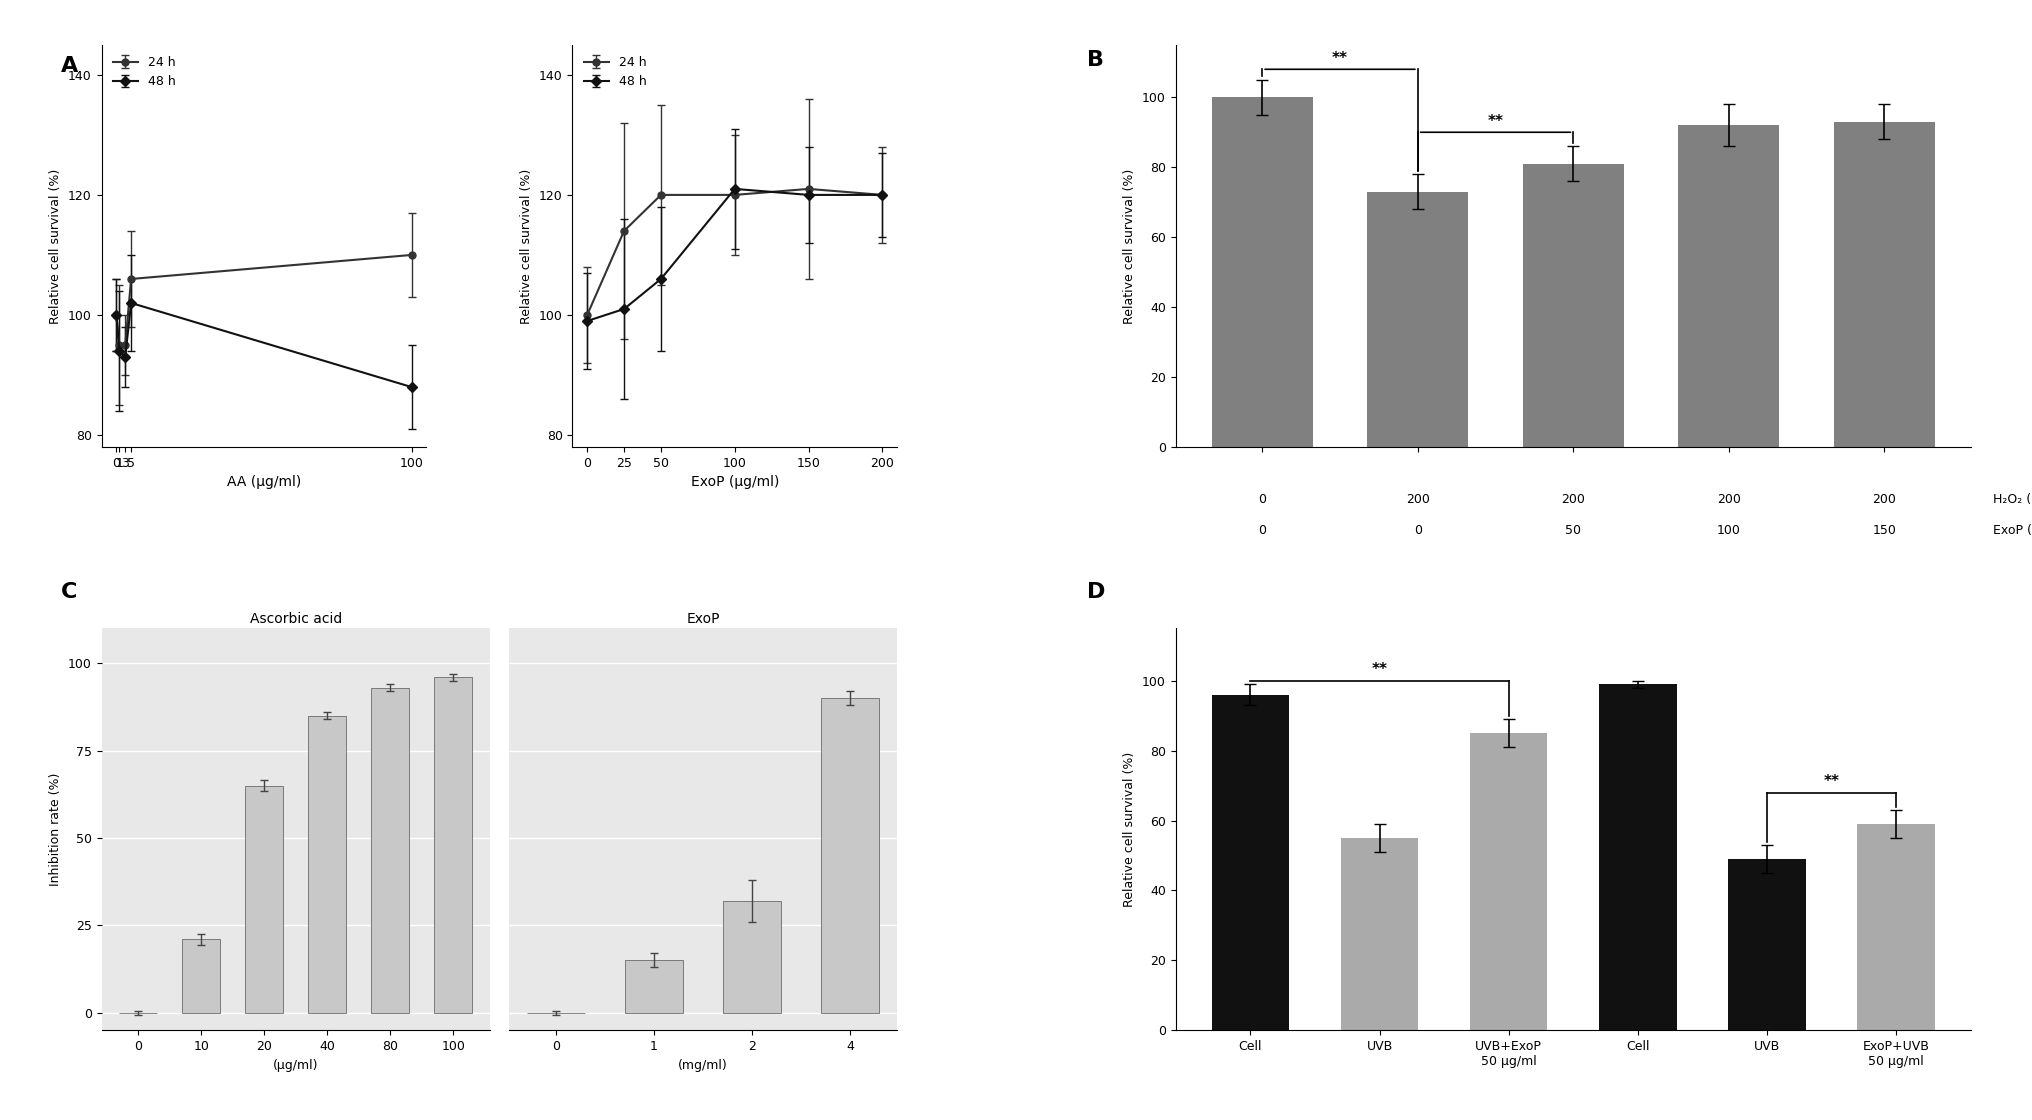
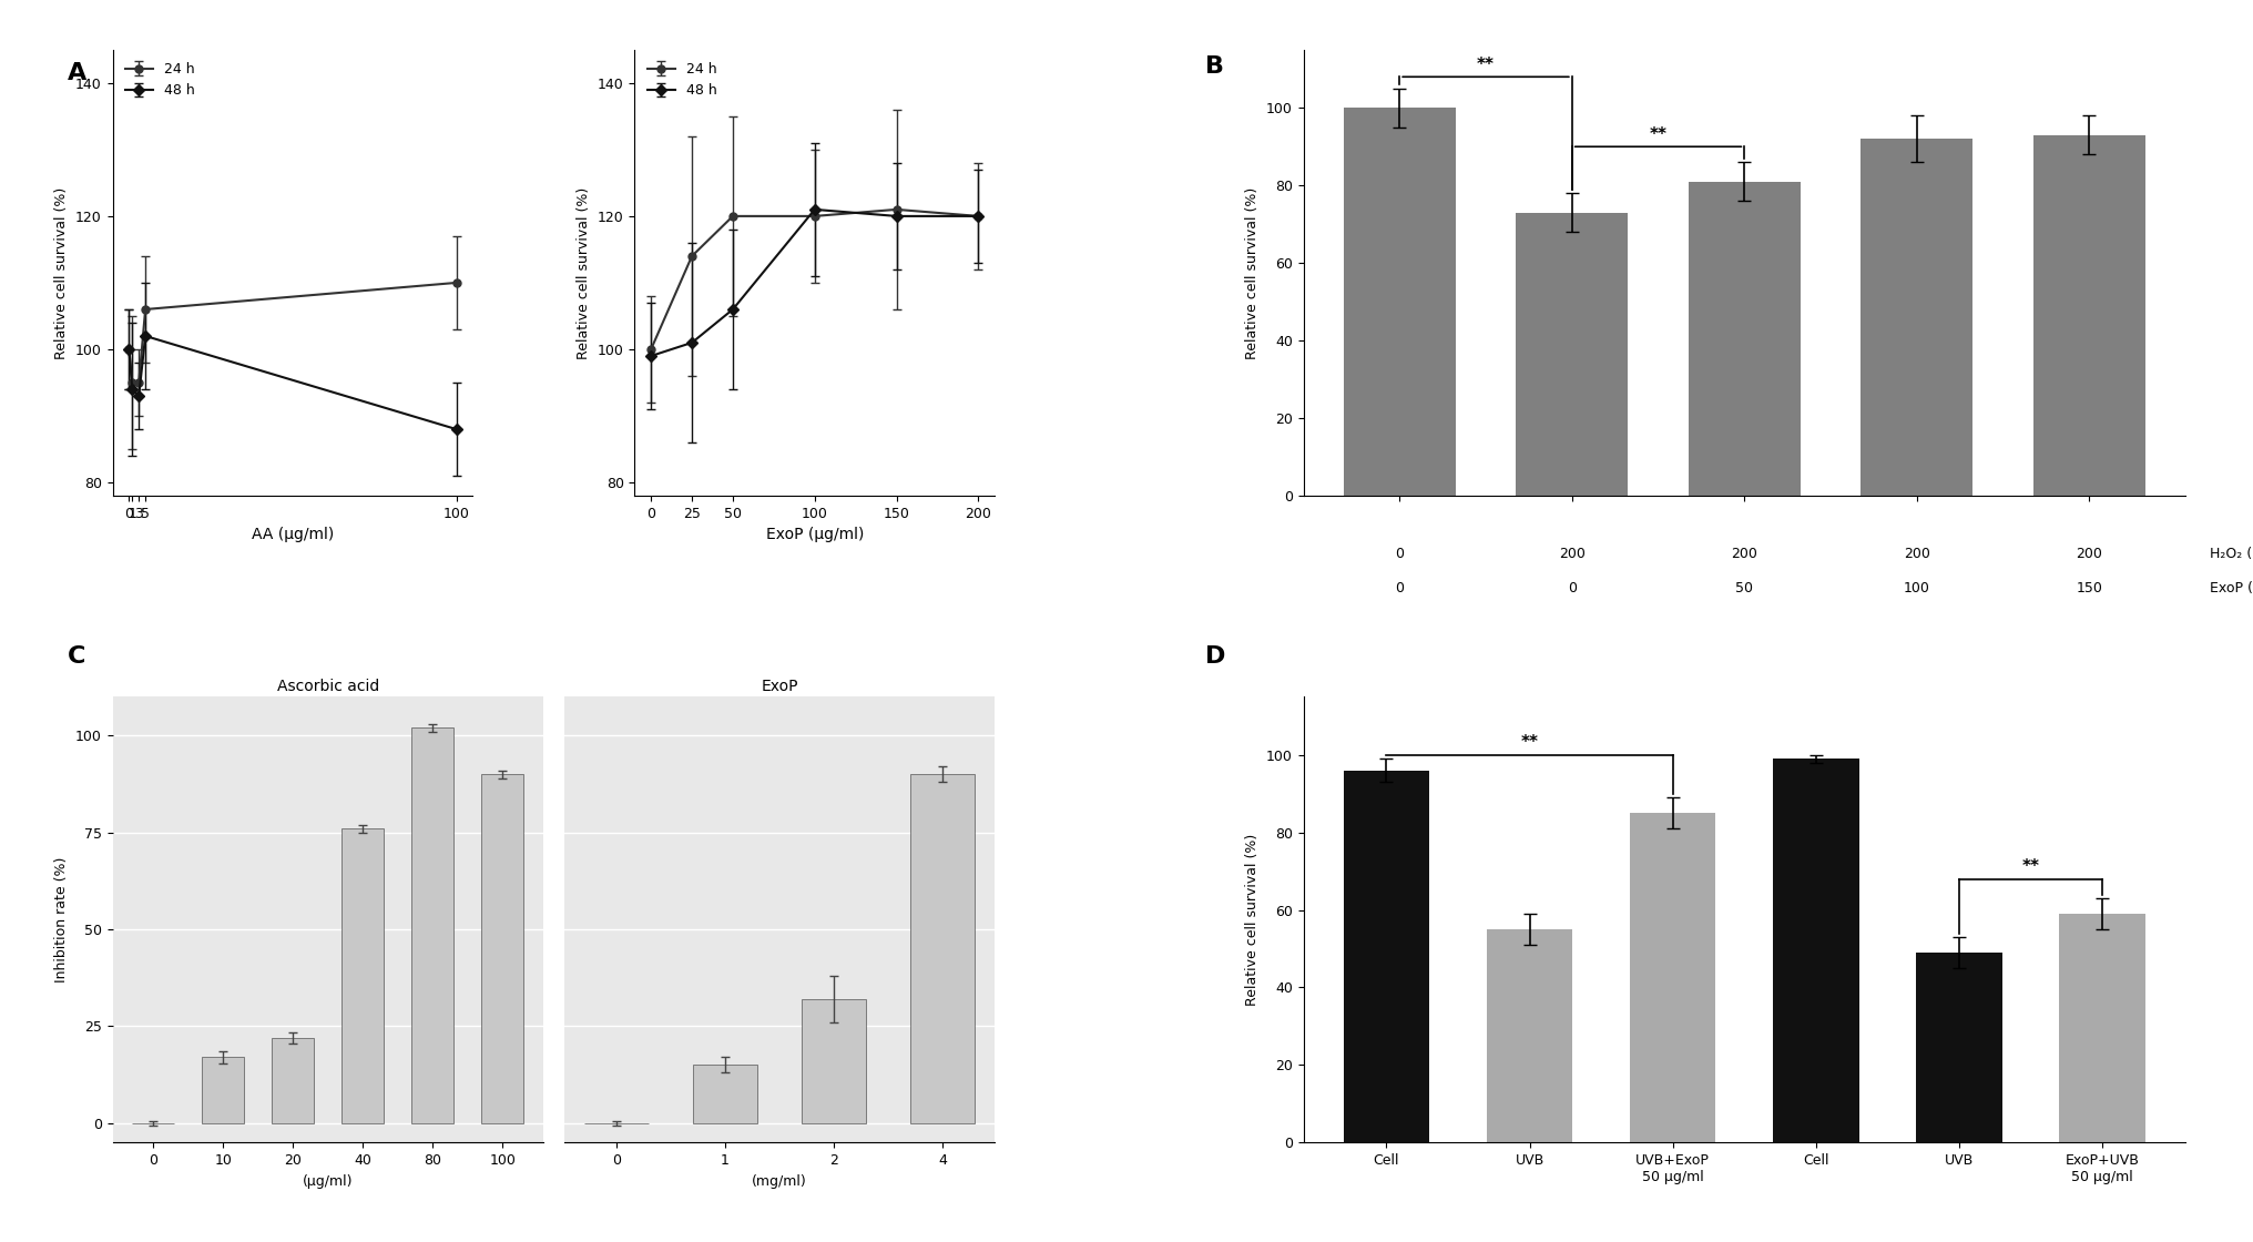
Ascorbic acid/10: 21 -> 17
Ascorbic acid/20: 65 -> 22
Ascorbic acid/40: 85 -> 76
Ascorbic acid/80: 93 -> 102
Ascorbic acid/100: 96 -> 90
